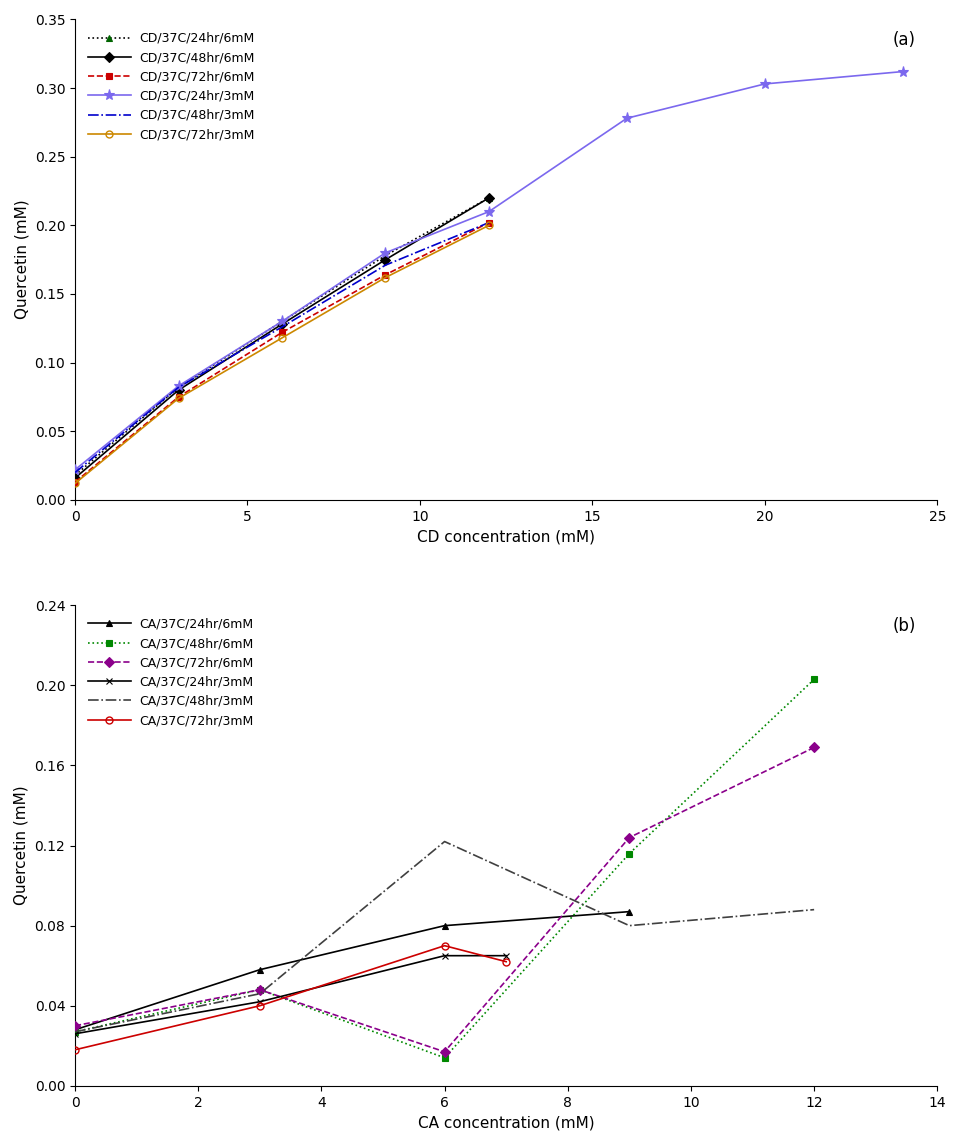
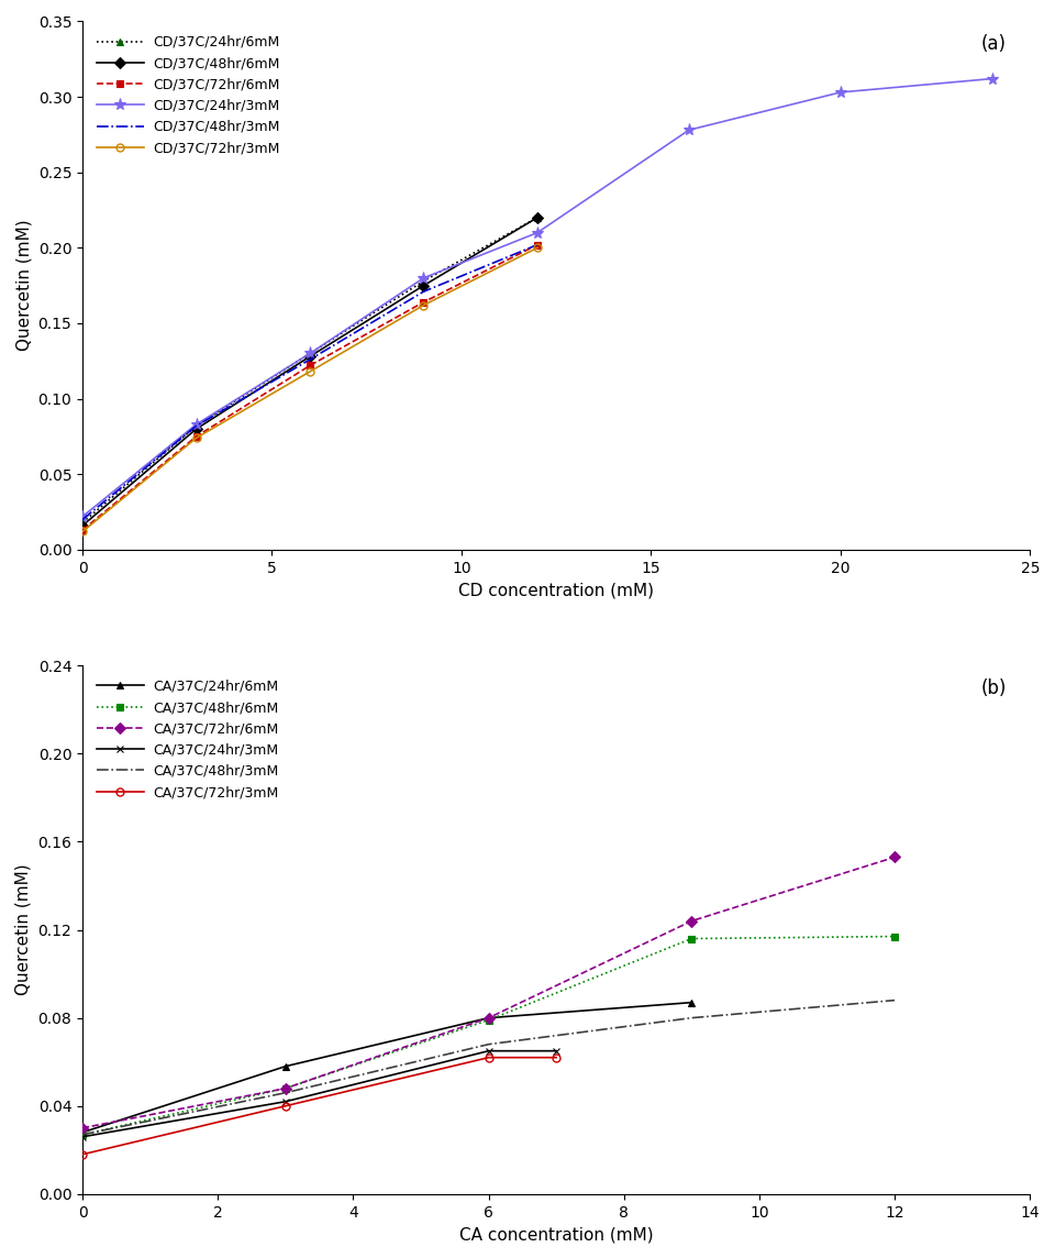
CA/37C/48hr/6mM/6: 0.014 -> 0.079
CA/37C/72hr/6mM/6: 0.017 -> 0.080
CA/37C/48hr/3mM/6: 0.122 -> 0.068
CA/37C/72hr/3mM/6: 0.070 -> 0.062
CA/37C/48hr/6mM/12: 0.203 -> 0.117
CA/37C/72hr/6mM/12: 0.169 -> 0.153
